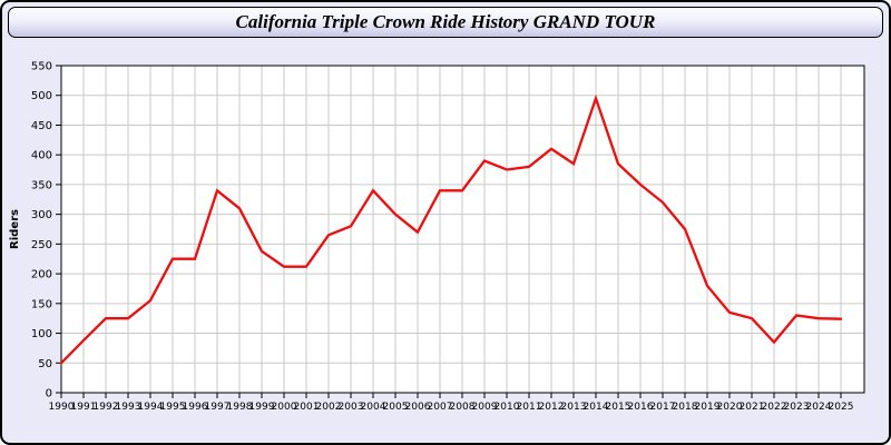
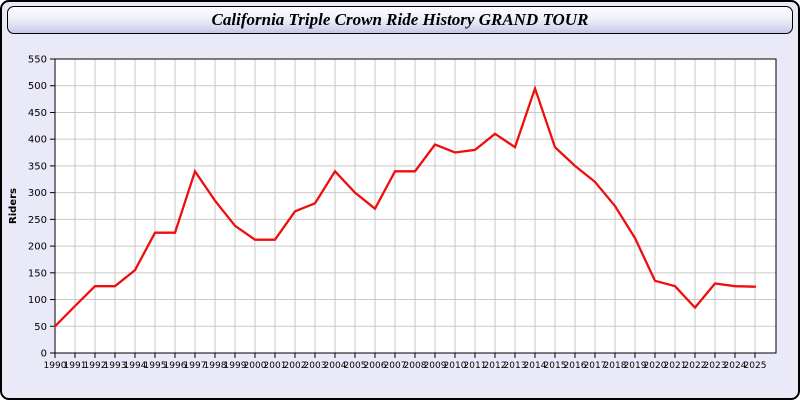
1998: 310 -> 280
2019: 180 -> 220
